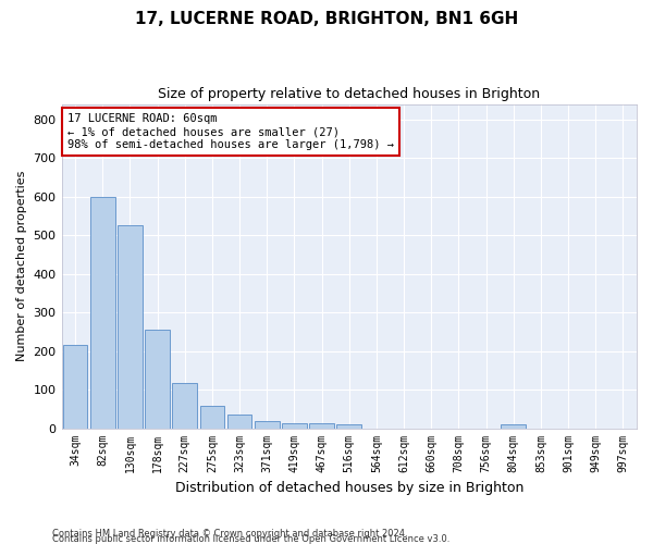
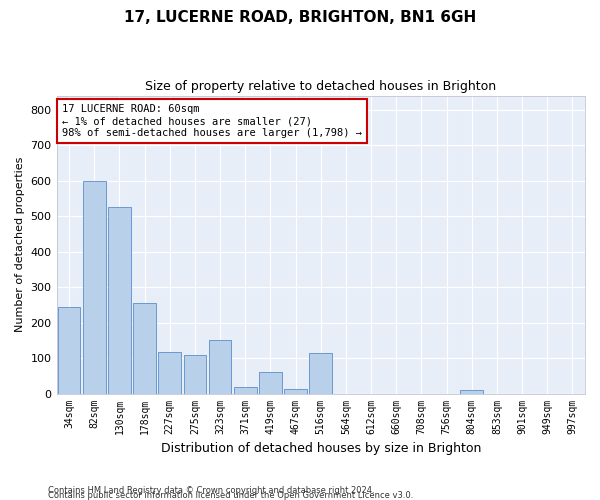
34sqm: 215 -> 245
275sqm: 57 -> 110
323sqm: 35 -> 150
419sqm: 14 -> 60
516sqm: 10 -> 115
